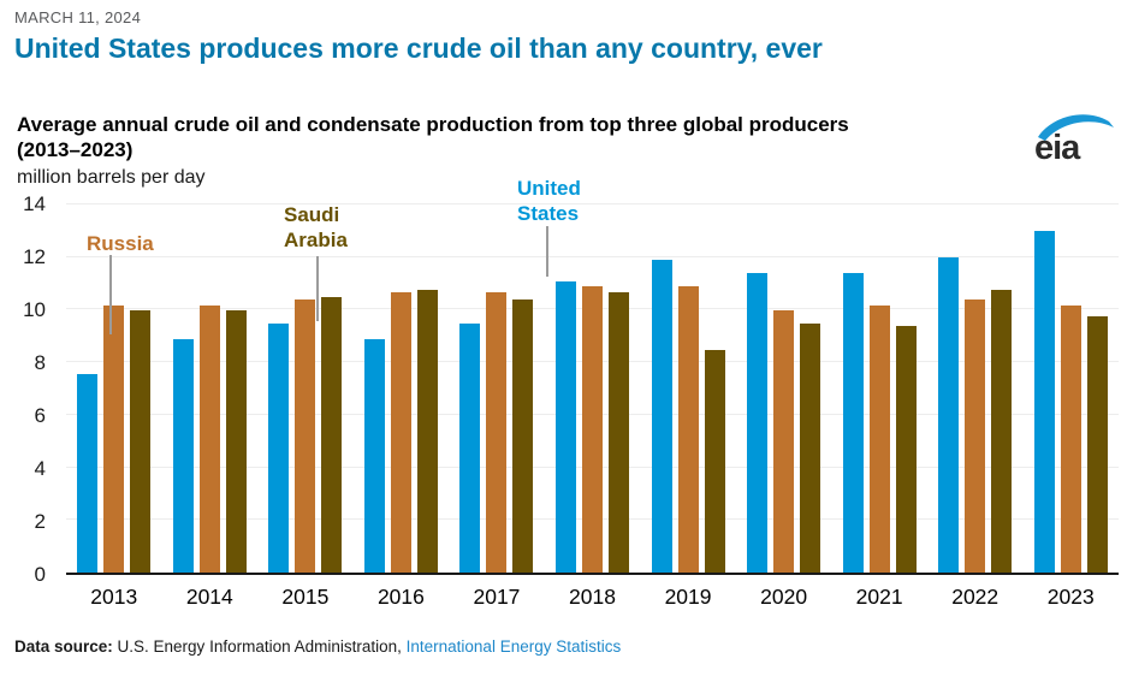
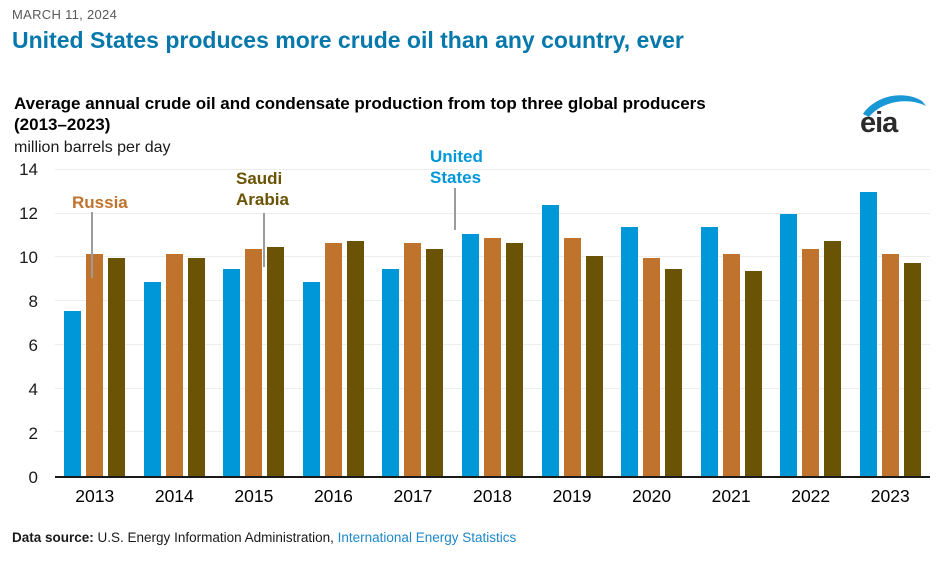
United States/2019: 11.8 -> 12.3
Saudi Arabia/2019: 8.4 -> 10.0
